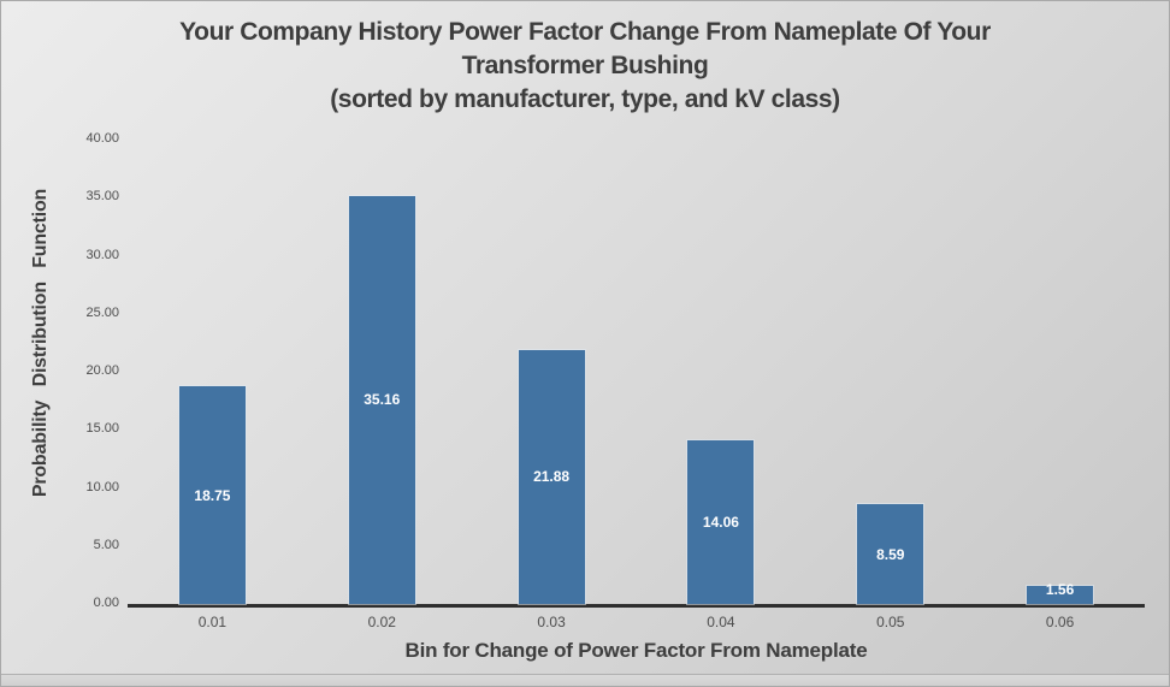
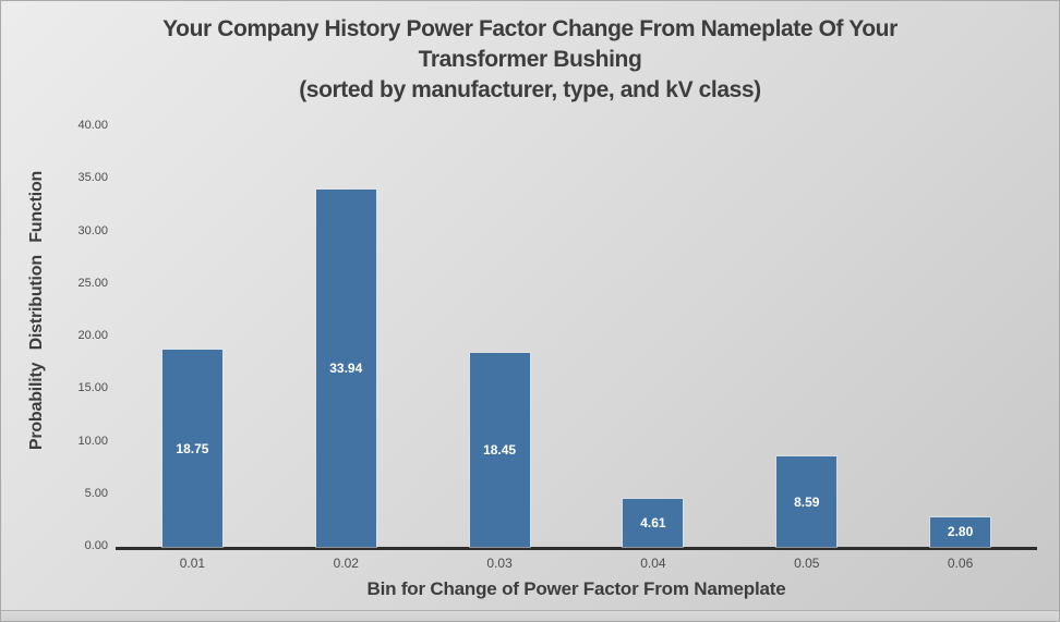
0.02: 35.16 -> 33.94
0.03: 21.88 -> 18.45
0.04: 14.06 -> 4.61
0.06: 1.56 -> 2.80
